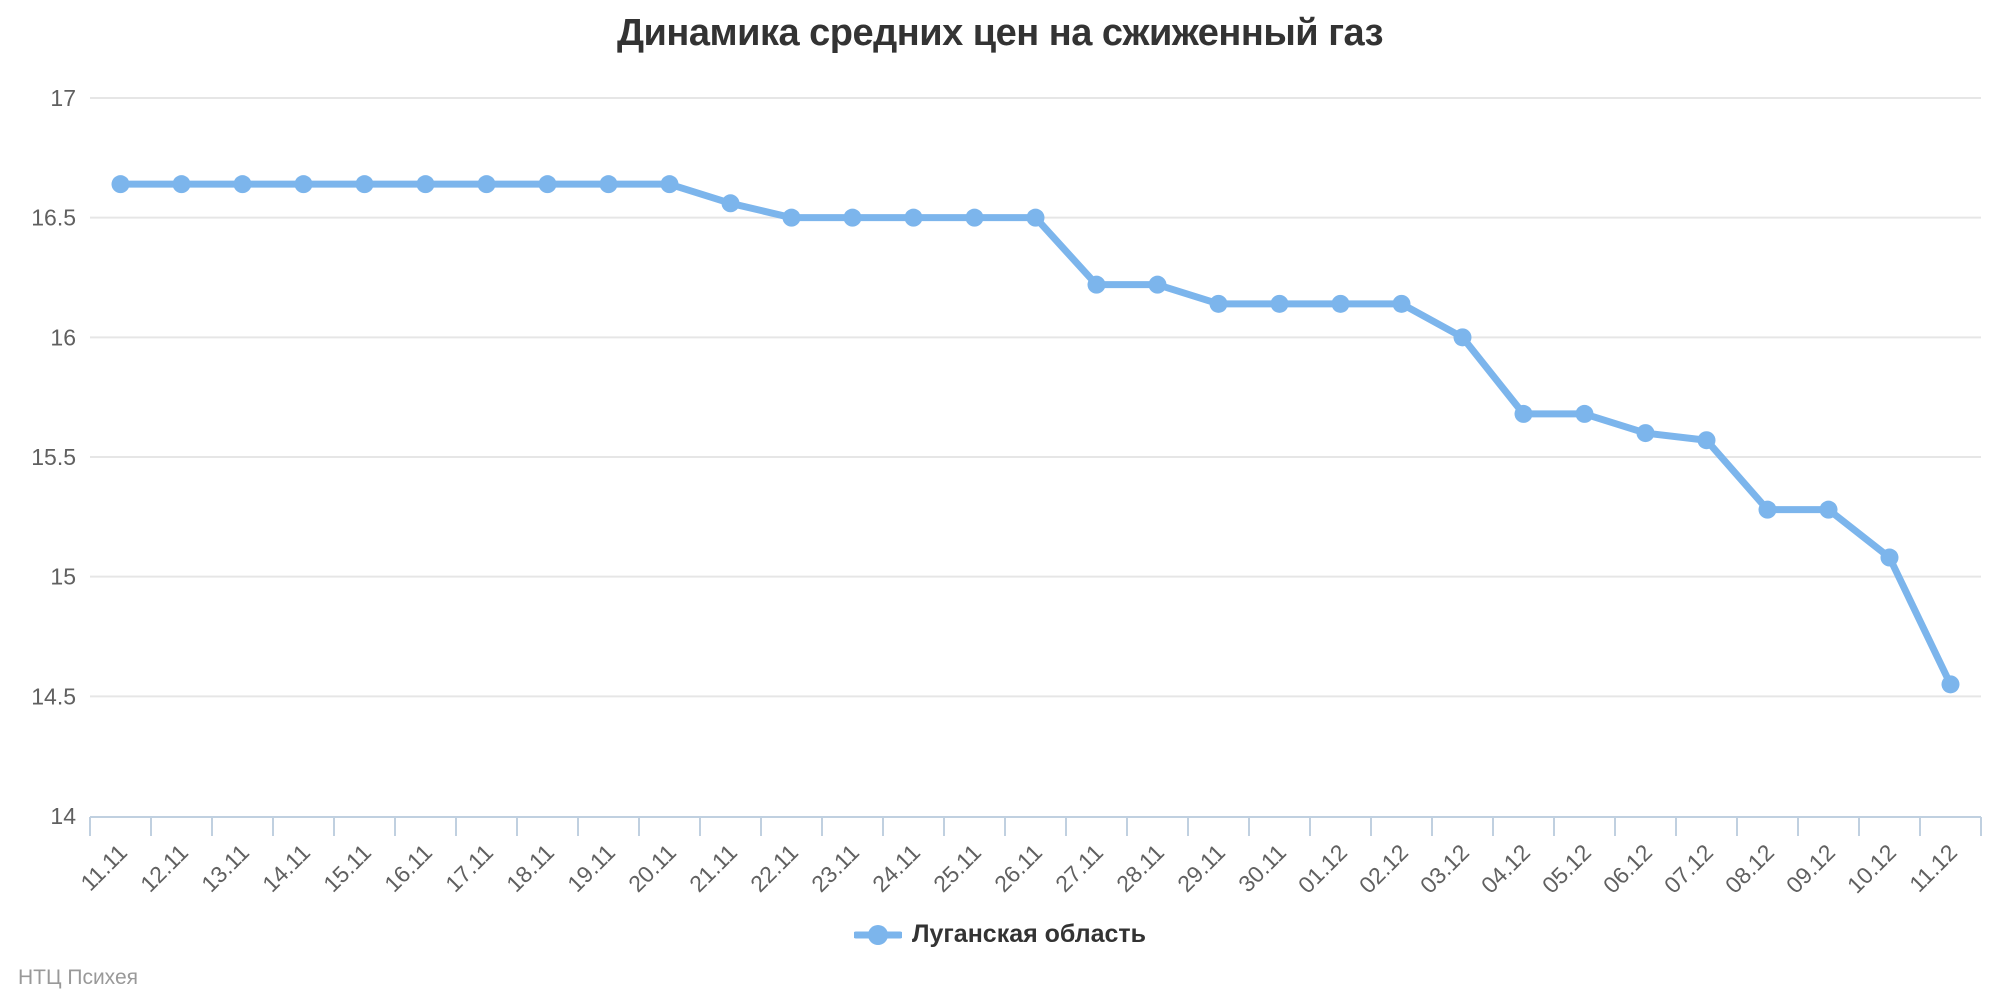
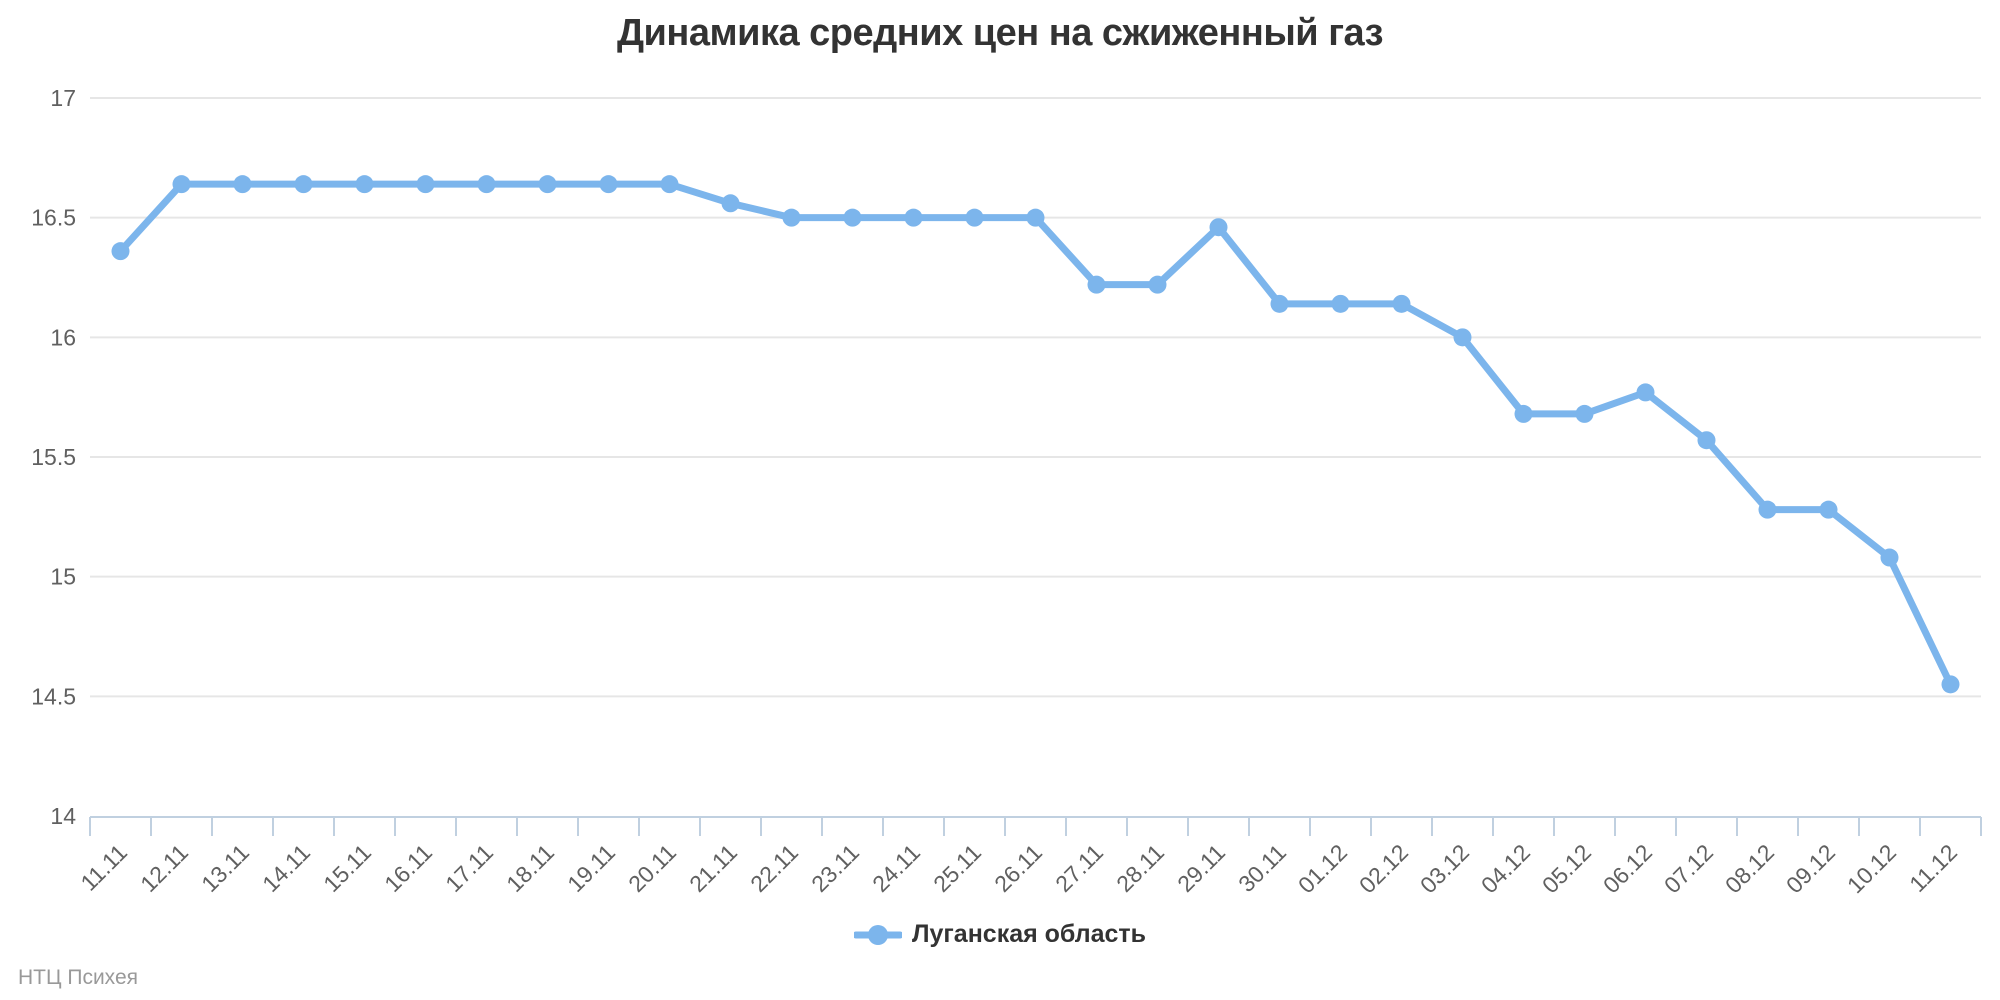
11.11: 16.64 -> 16.36
29.11: 16.14 -> 16.46
06.12: 15.60 -> 15.77
